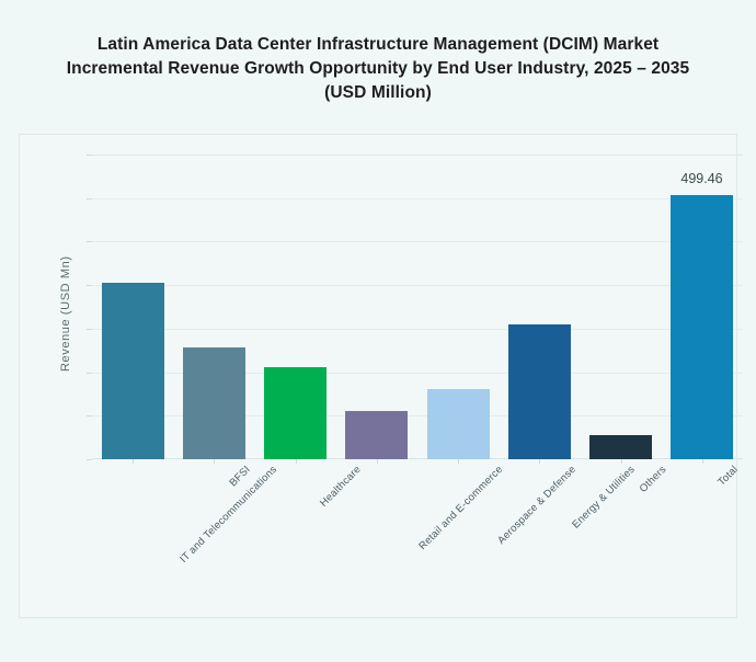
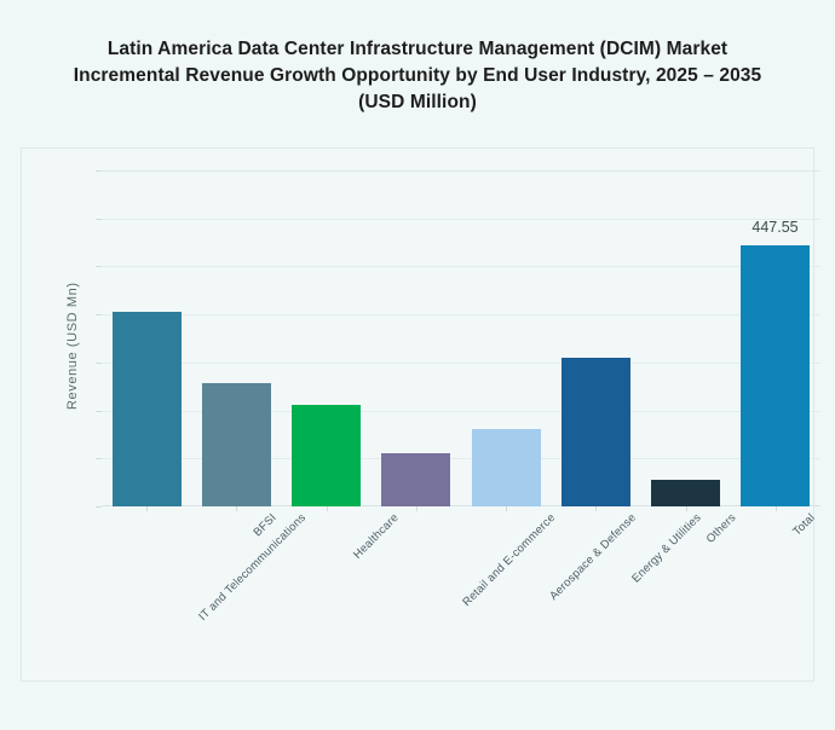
Total: 499.46 -> 447.55
